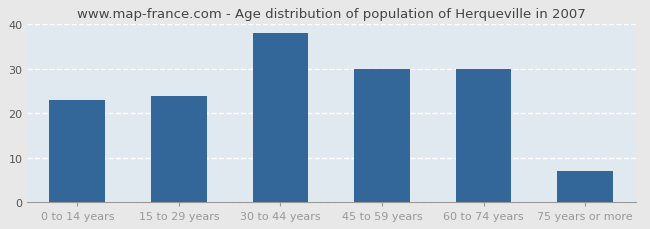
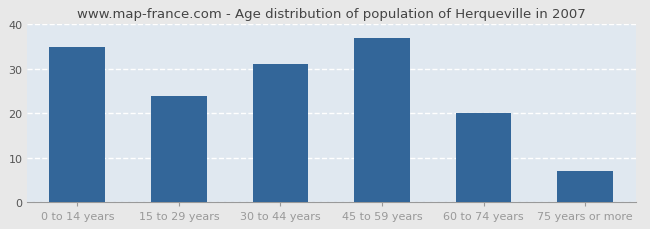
0 to 14 years: 23 -> 35
30 to 44 years: 38 -> 31
45 to 59 years: 30 -> 37
60 to 74 years: 30 -> 20
